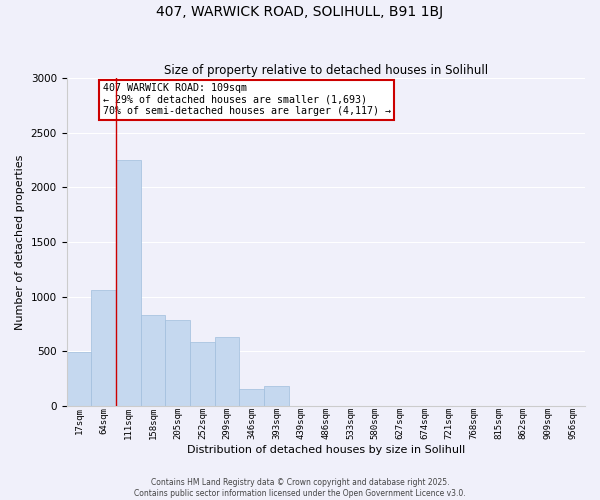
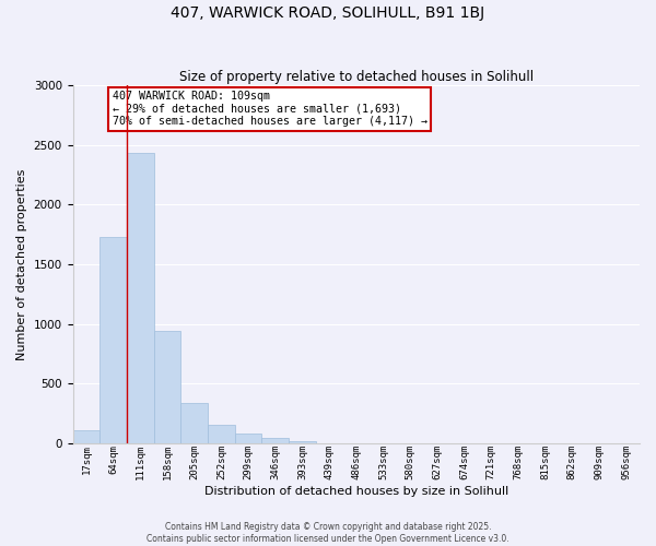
17sqm: 490 -> 110
64sqm: 1060 -> 1730
111sqm: 2250 -> 2430
158sqm: 830 -> 940
205sqm: 790 -> 340
252sqm: 580 -> 160
299sqm: 630 -> 80
346sqm: 150 -> 40
393sqm: 180 -> 20
